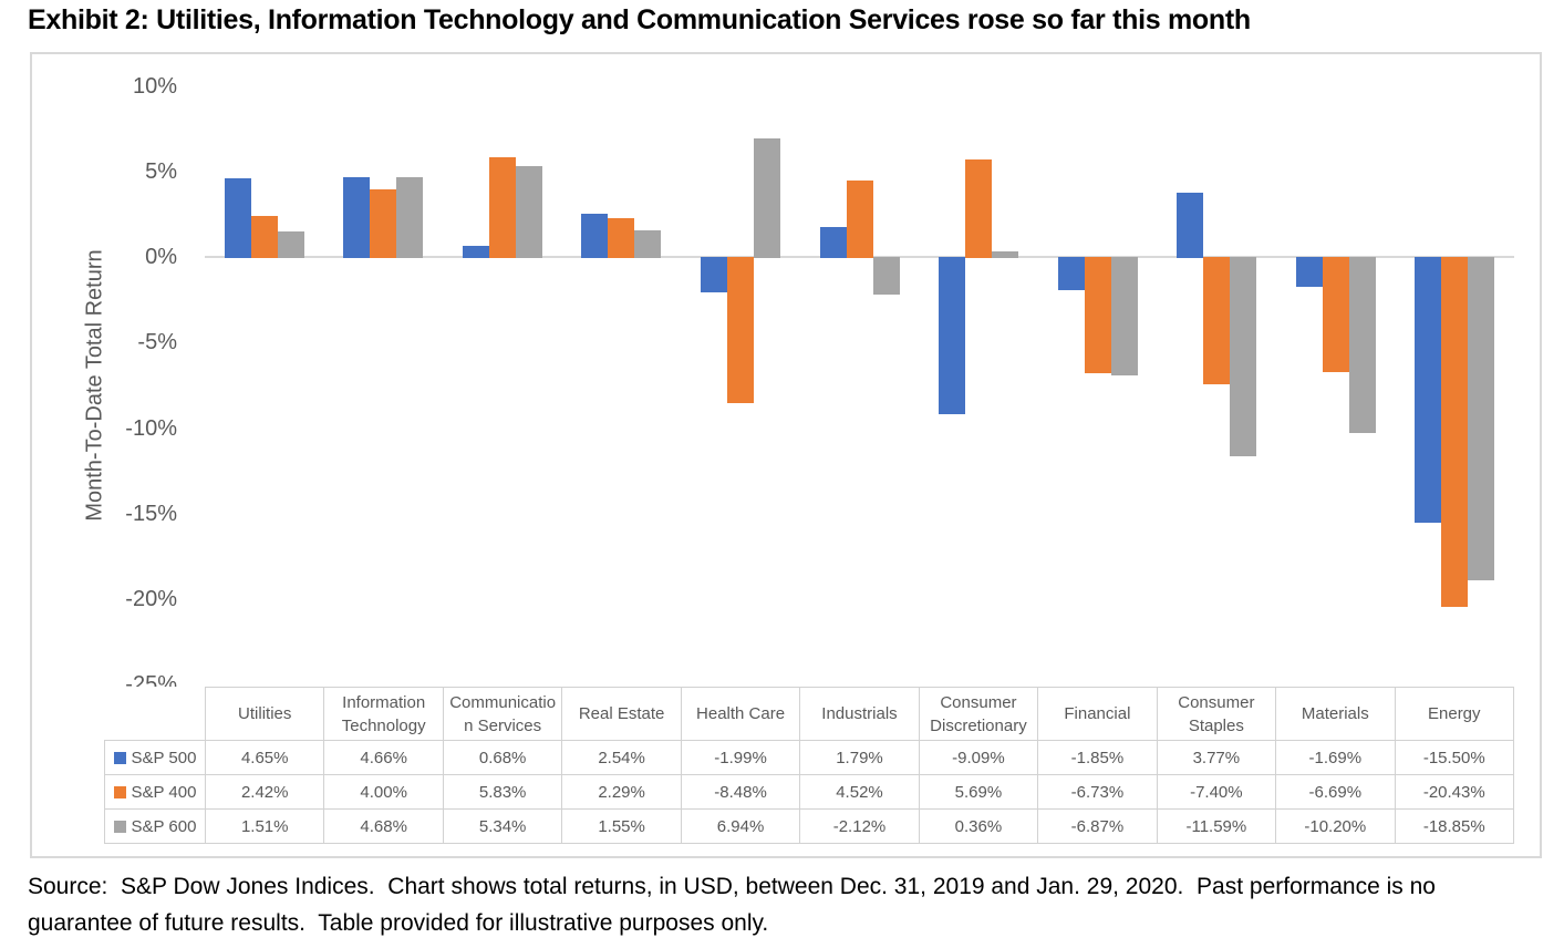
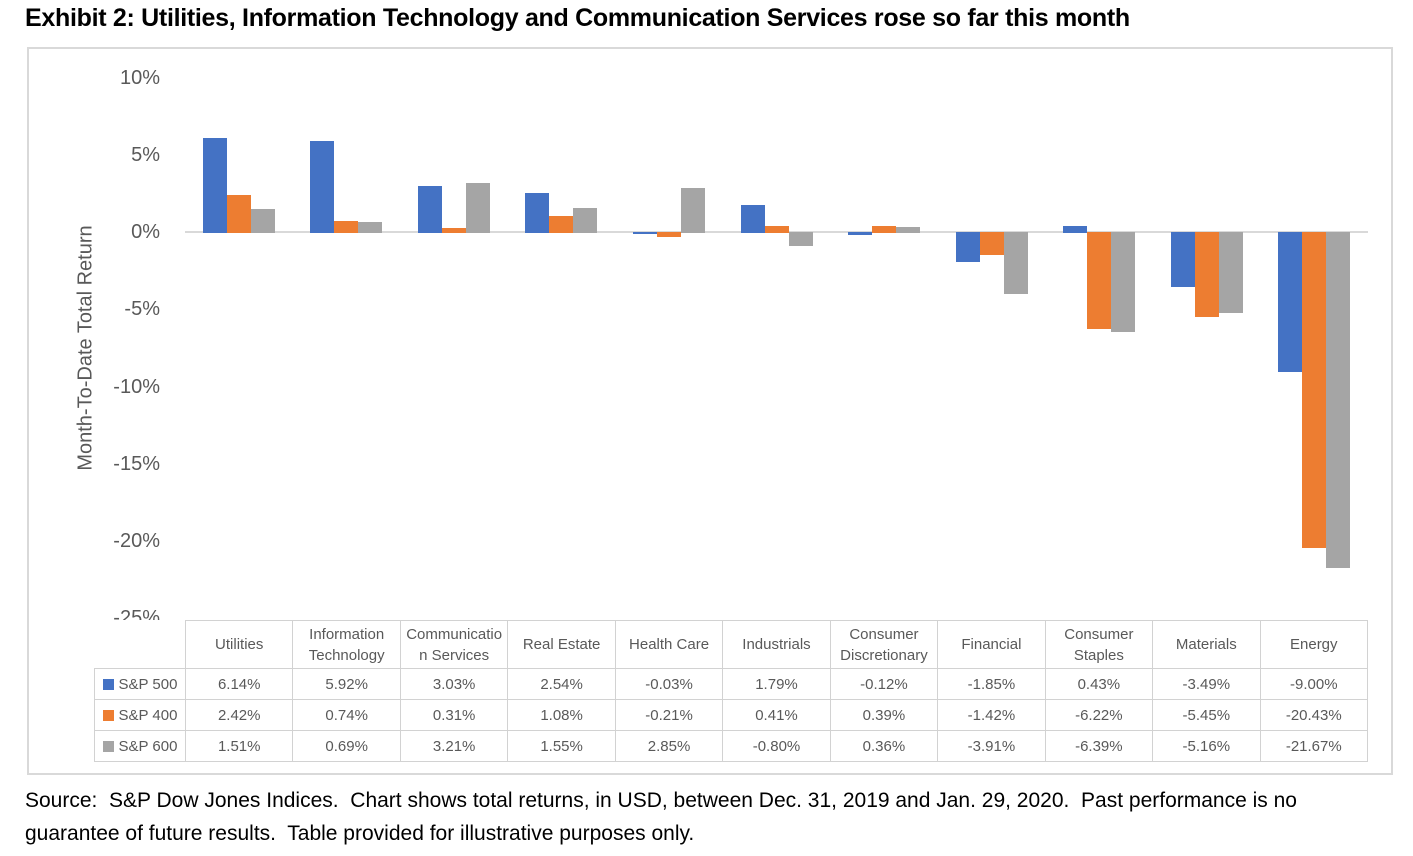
S&P 500/Utilities: 4.65% -> 6.14%
S&P 500/Information Technology: 4.66% -> 5.92%
S&P 400/Information Technology: 4.00% -> 0.74%
S&P 600/Information Technology: 4.68% -> 0.69%
S&P 500/Communication Services: 0.68% -> 3.03%
S&P 400/Communication Services: 5.83% -> 0.31%
S&P 600/Communication Services: 5.34% -> 3.21%
S&P 400/Real Estate: 2.29% -> 1.08%
S&P 500/Health Care: -1.99% -> -0.03%
S&P 400/Health Care: -8.48% -> -0.21%
S&P 600/Health Care: 6.94% -> 2.85%
S&P 400/Industrials: 4.52% -> 0.41%
S&P 600/Industrials: -2.12% -> -0.80%
S&P 500/Consumer Discretionary: -9.09% -> -0.12%
S&P 400/Consumer Discretionary: 5.69% -> 0.39%
S&P 400/Financial: -6.73% -> -1.42%
S&P 600/Financial: -6.87% -> -3.91%
S&P 500/Consumer Staples: 3.77% -> 0.43%
S&P 400/Consumer Staples: -7.40% -> -6.22%
S&P 600/Consumer Staples: -11.59% -> -6.39%
S&P 500/Materials: -1.69% -> -3.49%
S&P 400/Materials: -6.69% -> -5.45%
S&P 600/Materials: -10.20% -> -5.16%
S&P 500/Energy: -15.50% -> -9.00%
S&P 600/Energy: -18.85% -> -21.67%
